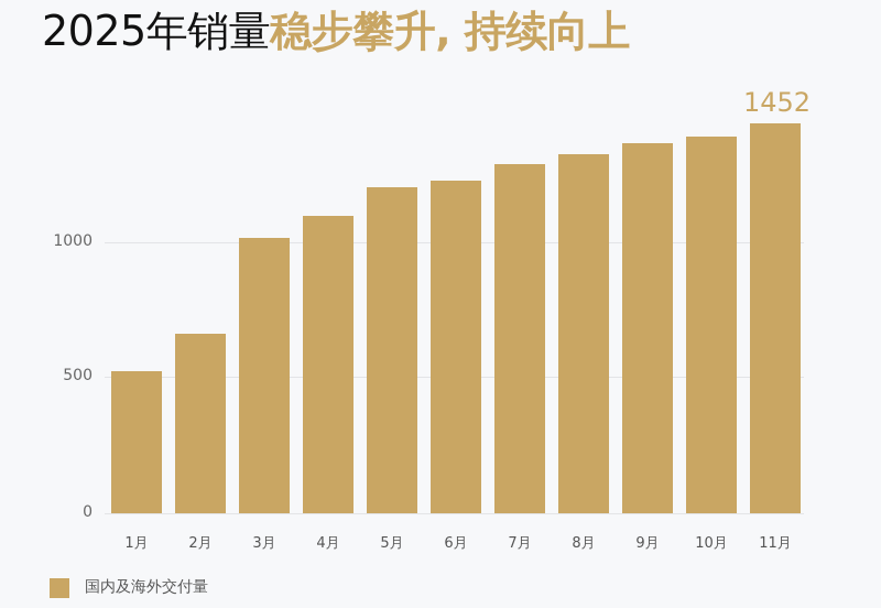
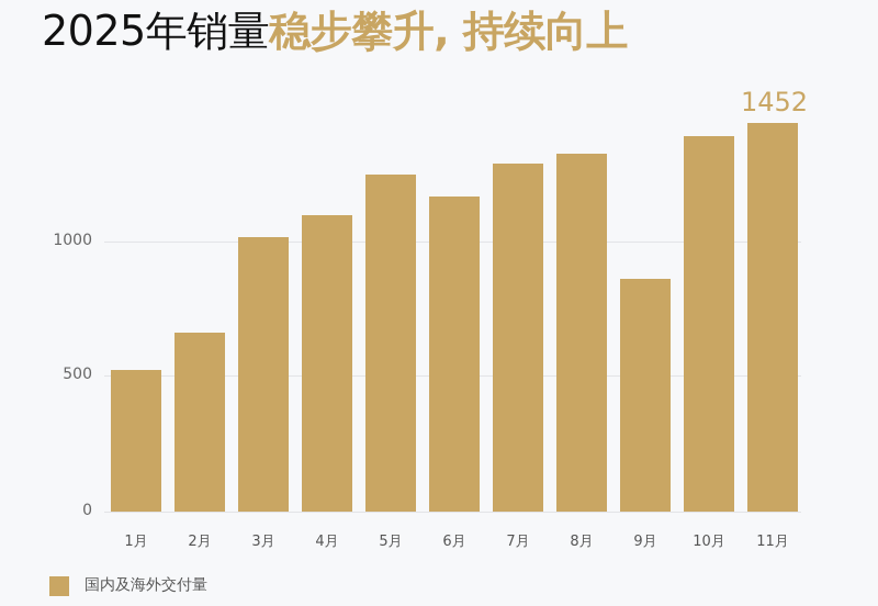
5月: 1220 -> 1260
6月: 1240 -> 1180
9月: 1380 -> 870
